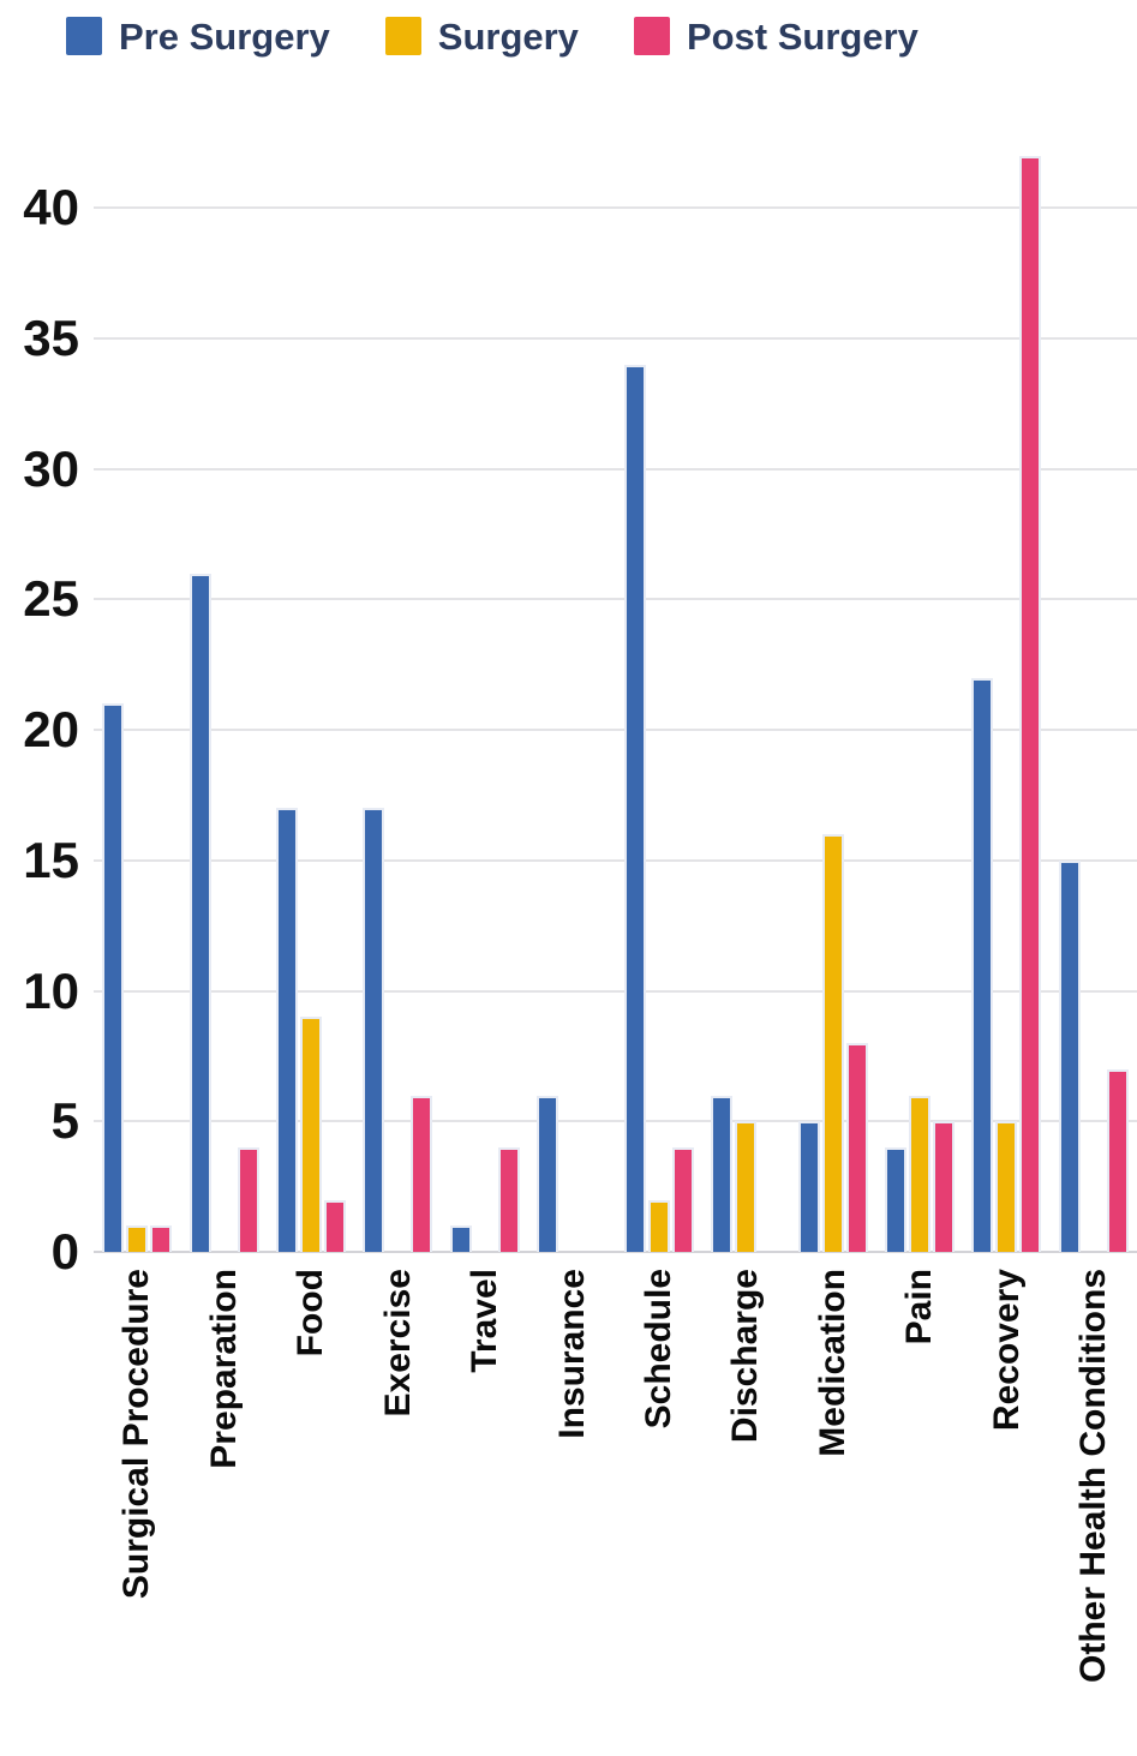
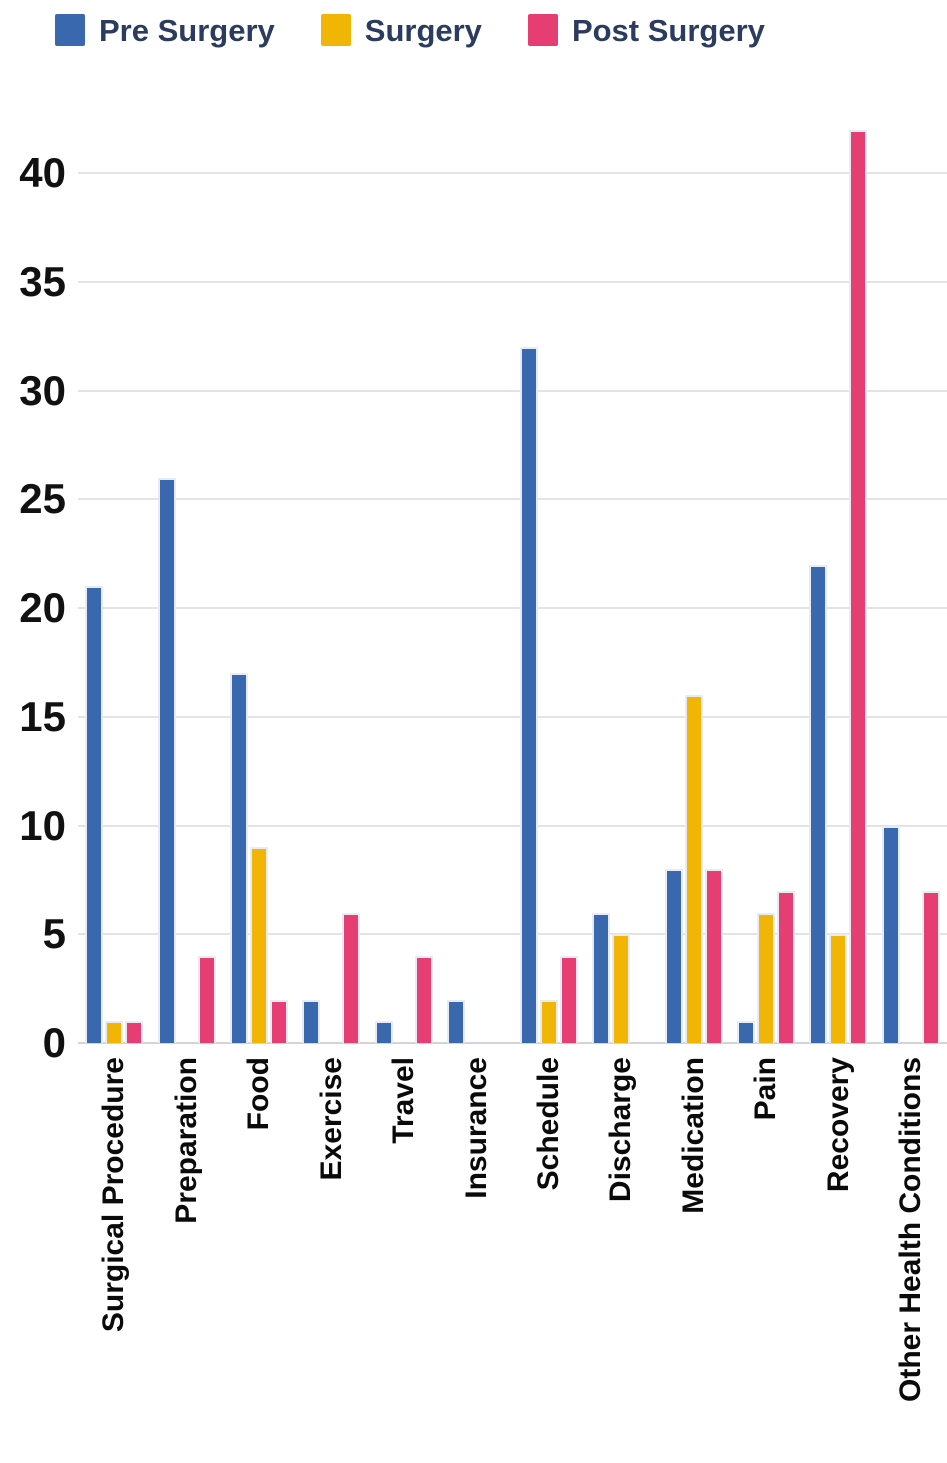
Pre Surgery/Exercise: 17 -> 2
Pre Surgery/Insurance: 6 -> 2
Pre Surgery/Schedule: 34 -> 32
Pre Surgery/Medication: 5 -> 8
Pre Surgery/Pain: 4 -> 1
Post Surgery/Pain: 5 -> 7
Pre Surgery/Other Health Conditions: 15 -> 10
